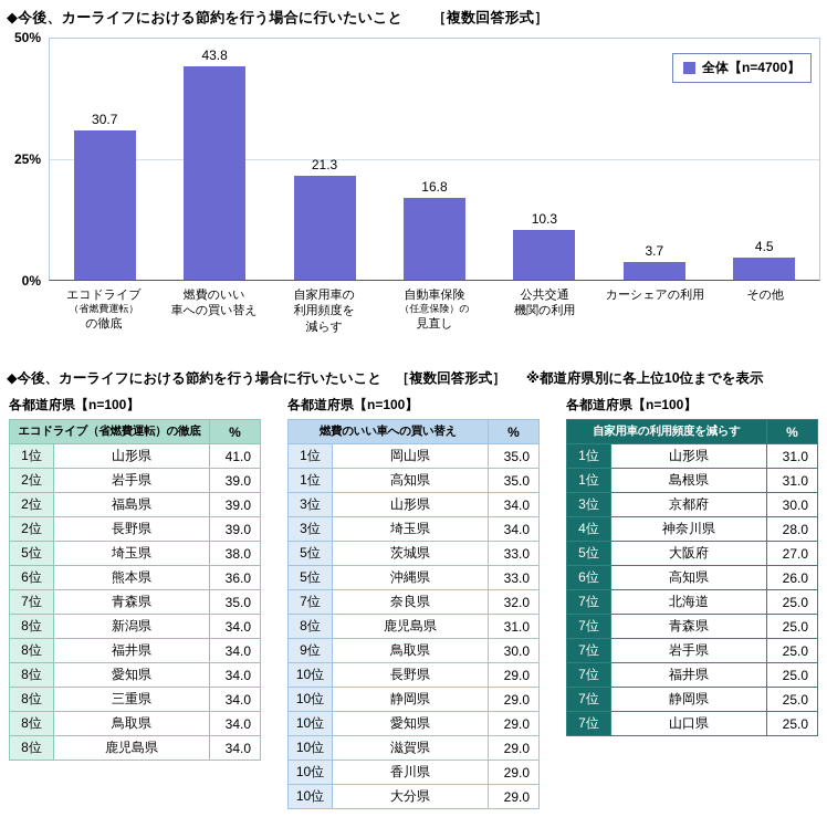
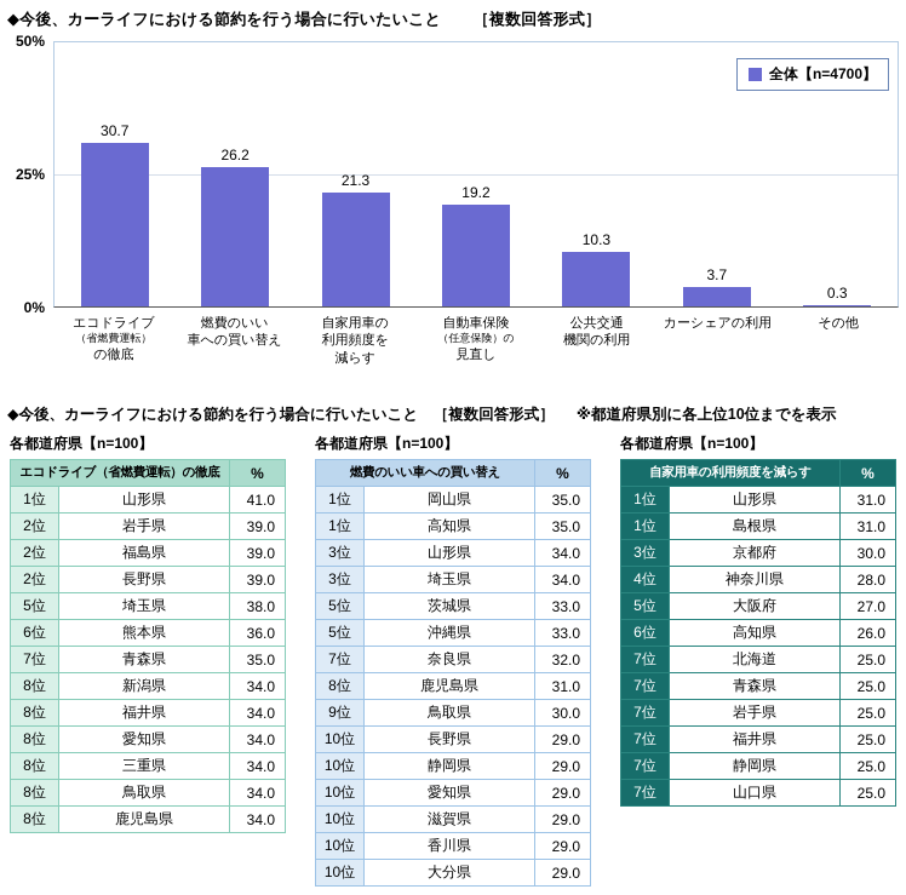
燃費のいい車への買い替え: 43.8 -> 26.2
自動車保険（任意保険）の見直し: 16.8 -> 19.2
その他: 4.5 -> 0.3
